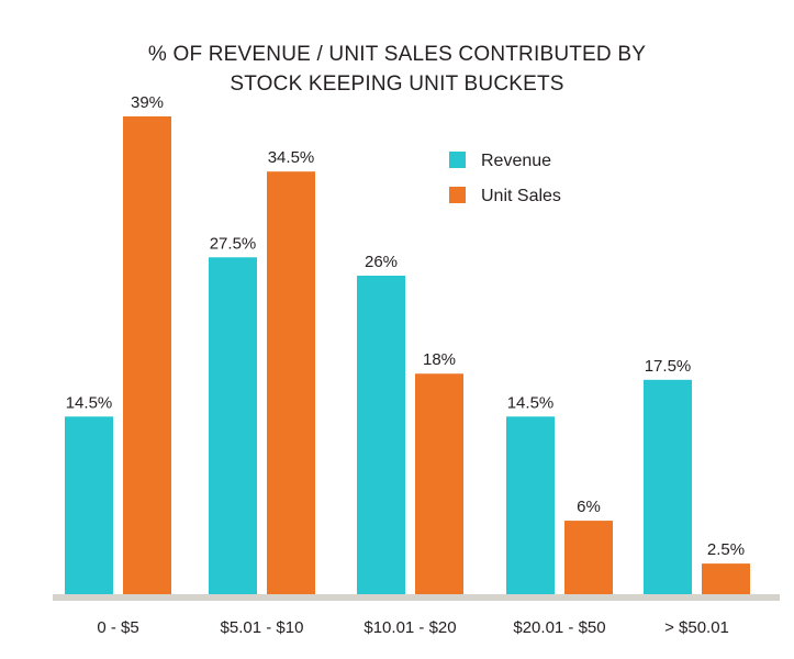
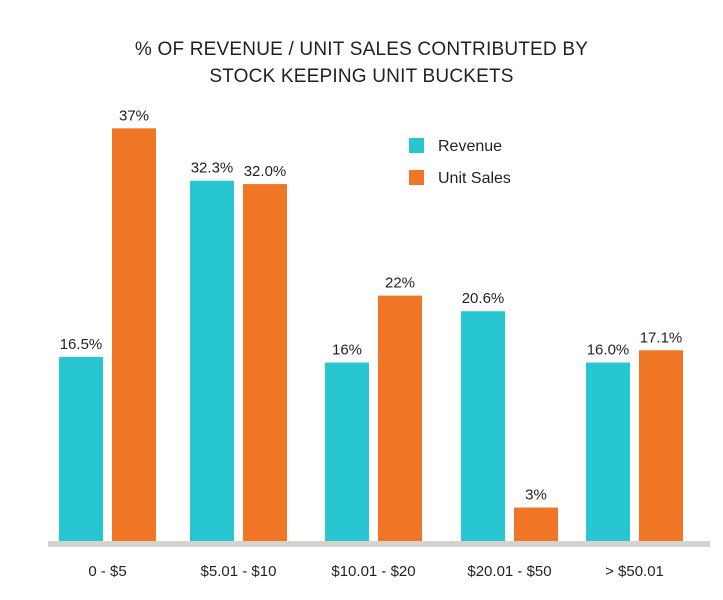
Revenue/0 - $5: 14.5% -> 16.5%
Unit Sales/0 - $5: 39% -> 37%
Revenue/$5.01 - $10: 27.5% -> 32.3%
Unit Sales/$5.01 - $10: 34.5% -> 32.0%
Revenue/$10.01 - $20: 26% -> 16%
Unit Sales/$10.01 - $20: 18% -> 22%
Revenue/$20.01 - $50: 14.5% -> 20.6%
Unit Sales/$20.01 - $50: 6% -> 3%
Revenue/> $50.01: 17.5% -> 16.0%
Unit Sales/> $50.01: 2.5% -> 17.1%
